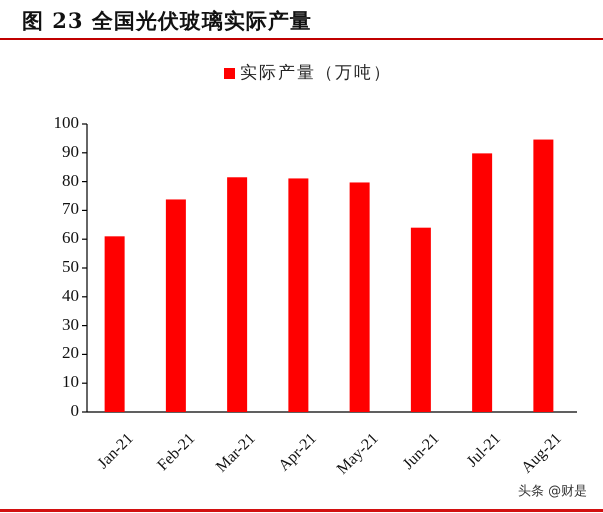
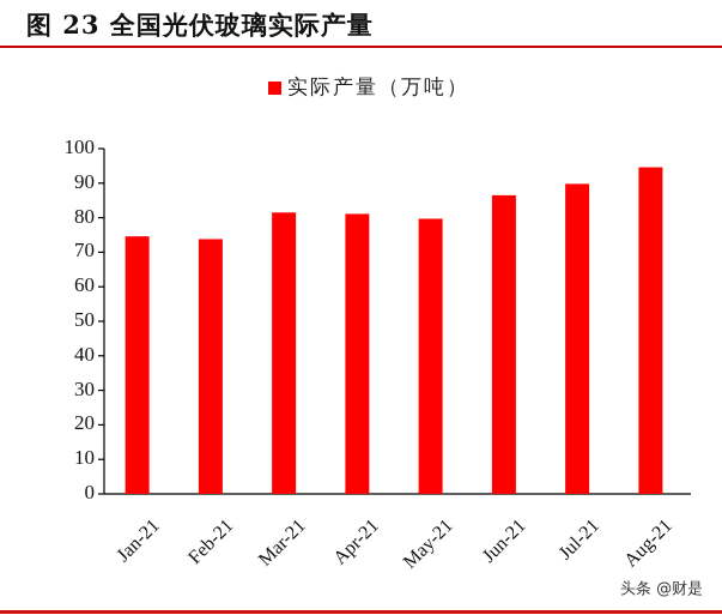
Jan-21: 61 -> 75
Jun-21: 64 -> 86
